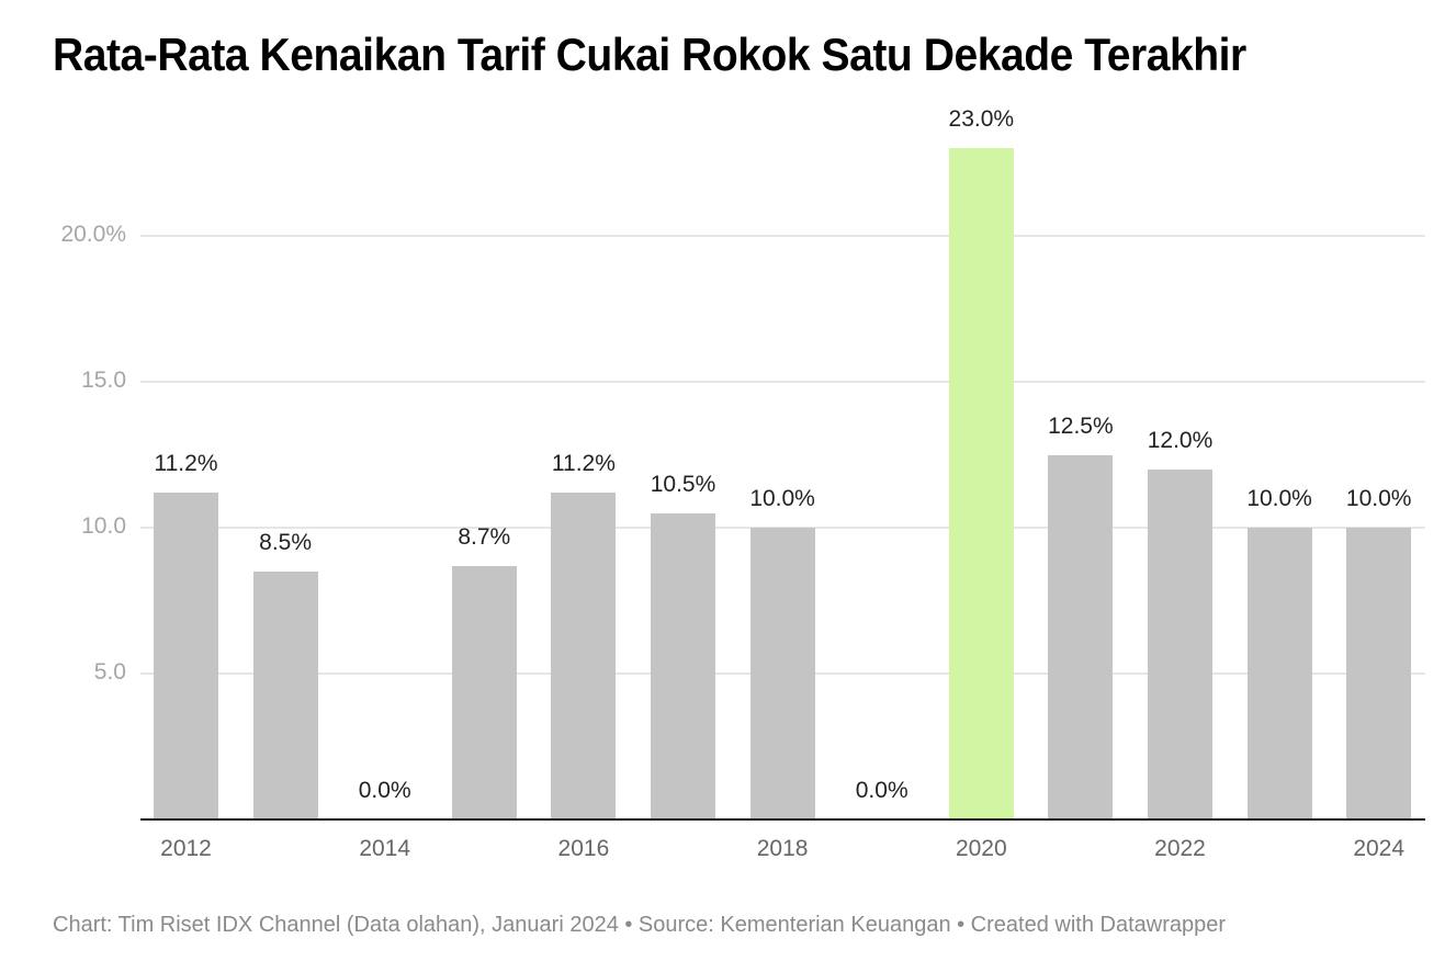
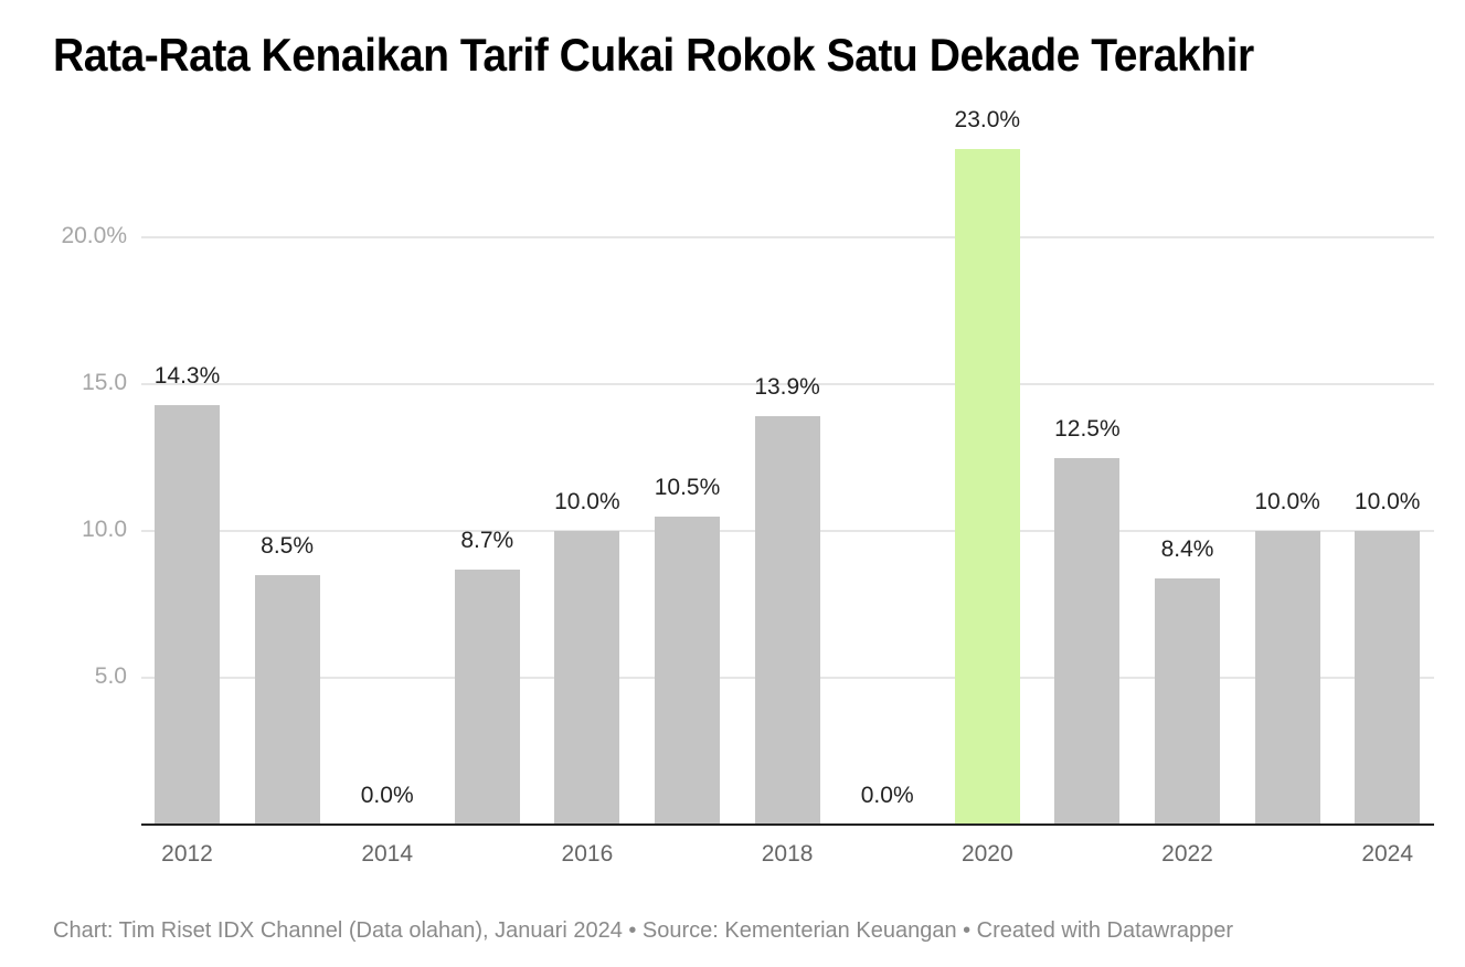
2012: 11.2% -> 14.3%
2016: 11.2% -> 10.0%
2018: 10.0% -> 13.9%
2022: 12.0% -> 8.4%
